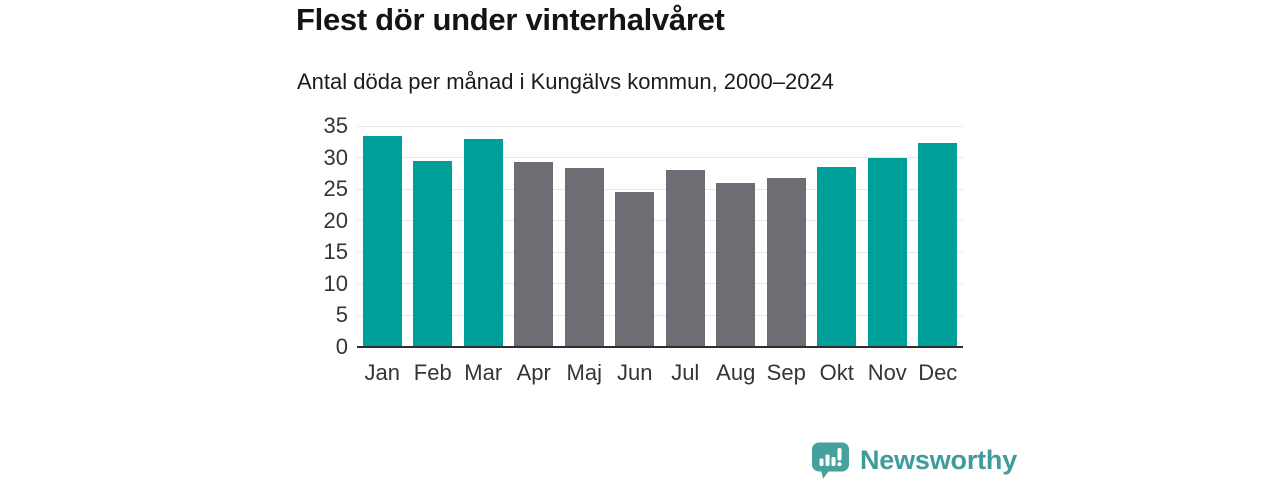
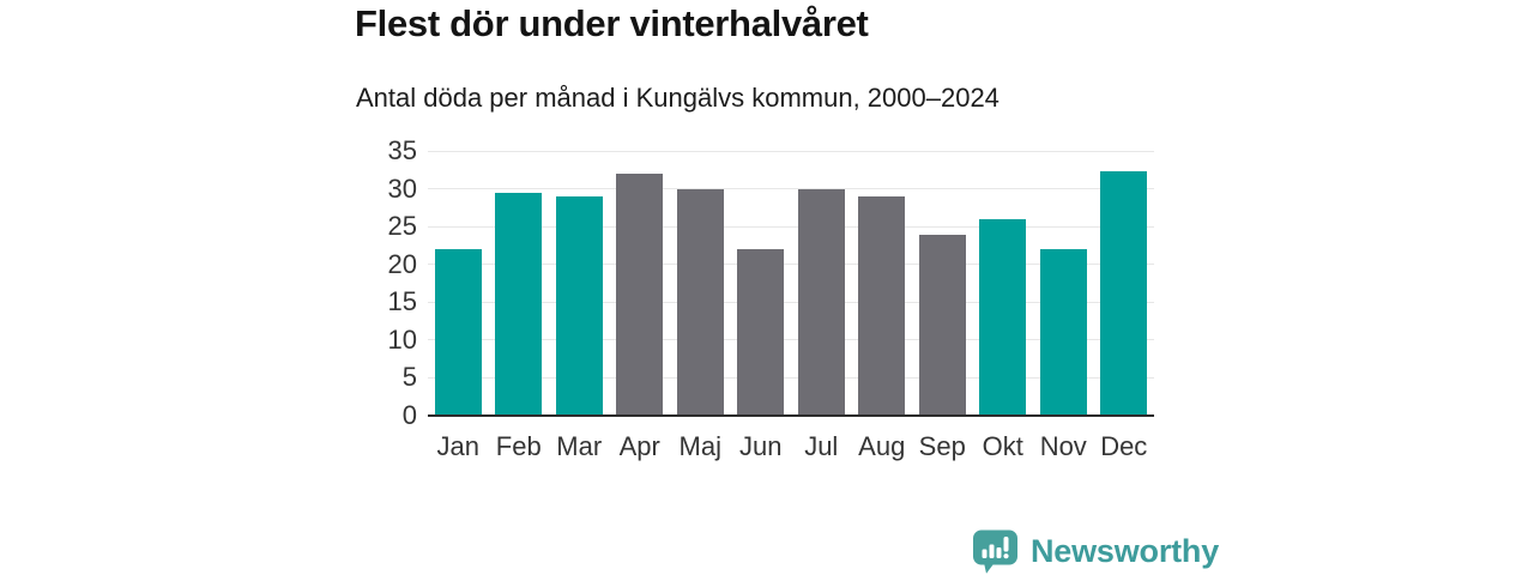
Jan: 34 -> 22
Mar: 33 -> 29
Apr: 29 -> 32
Maj: 28 -> 30
Jun: 24 -> 22
Jul: 28 -> 30
Aug: 26 -> 29
Sep: 27 -> 24
Okt: 28 -> 26
Nov: 30 -> 22
